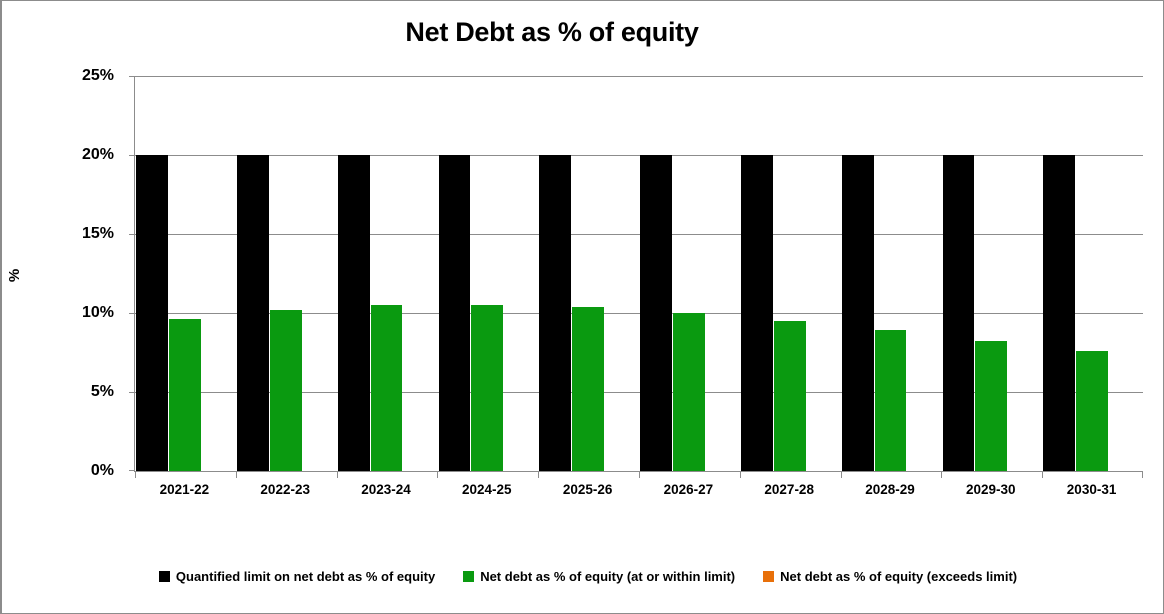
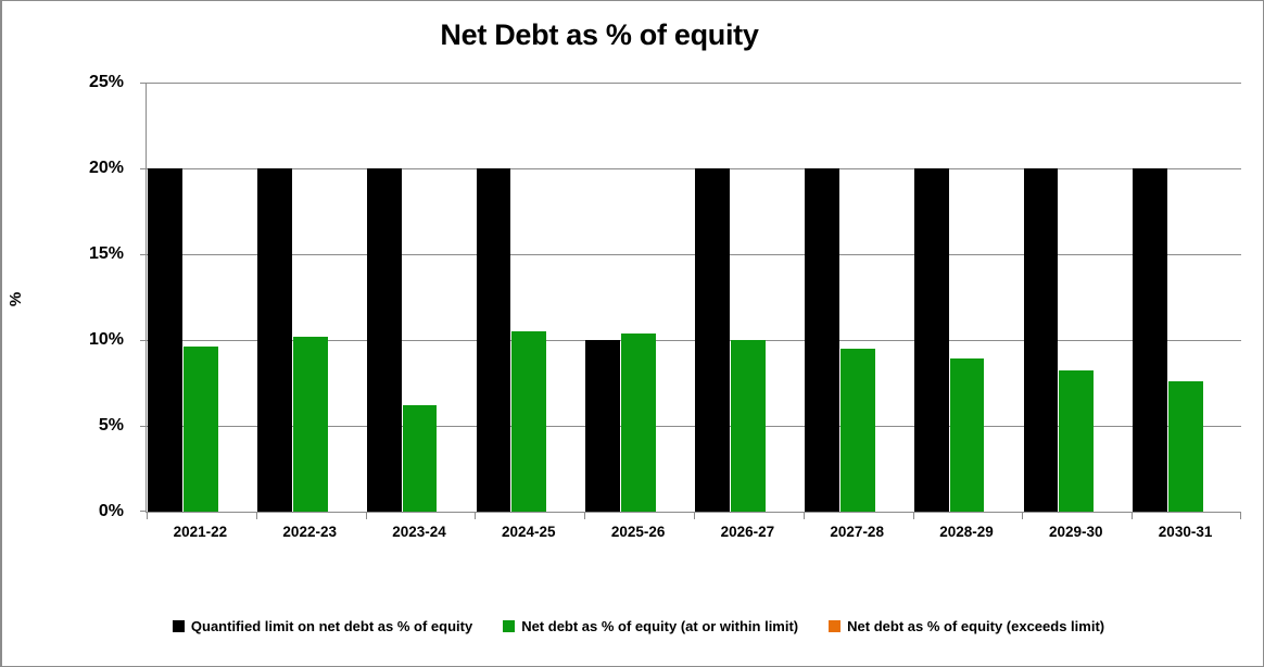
Net debt as % of equity (at or within limit)/2023-24: 10.5% -> 6.2%
Quantified limit on net debt as % of equity/2025-26: 20% -> 10%
